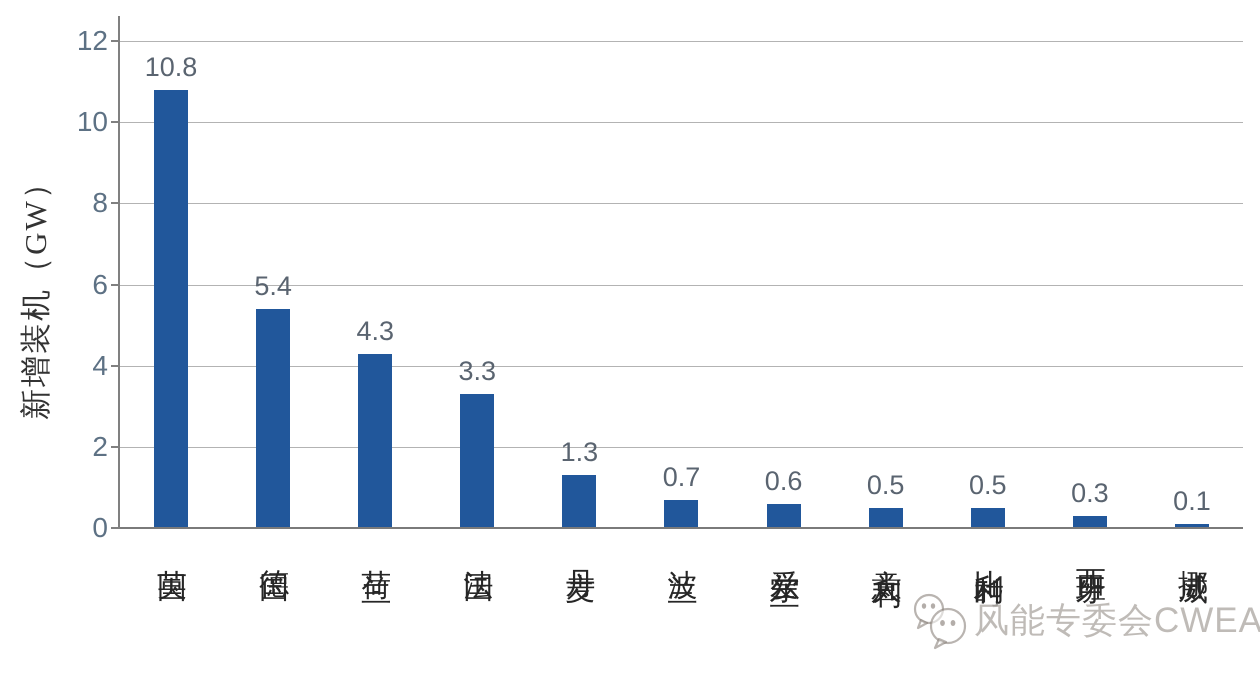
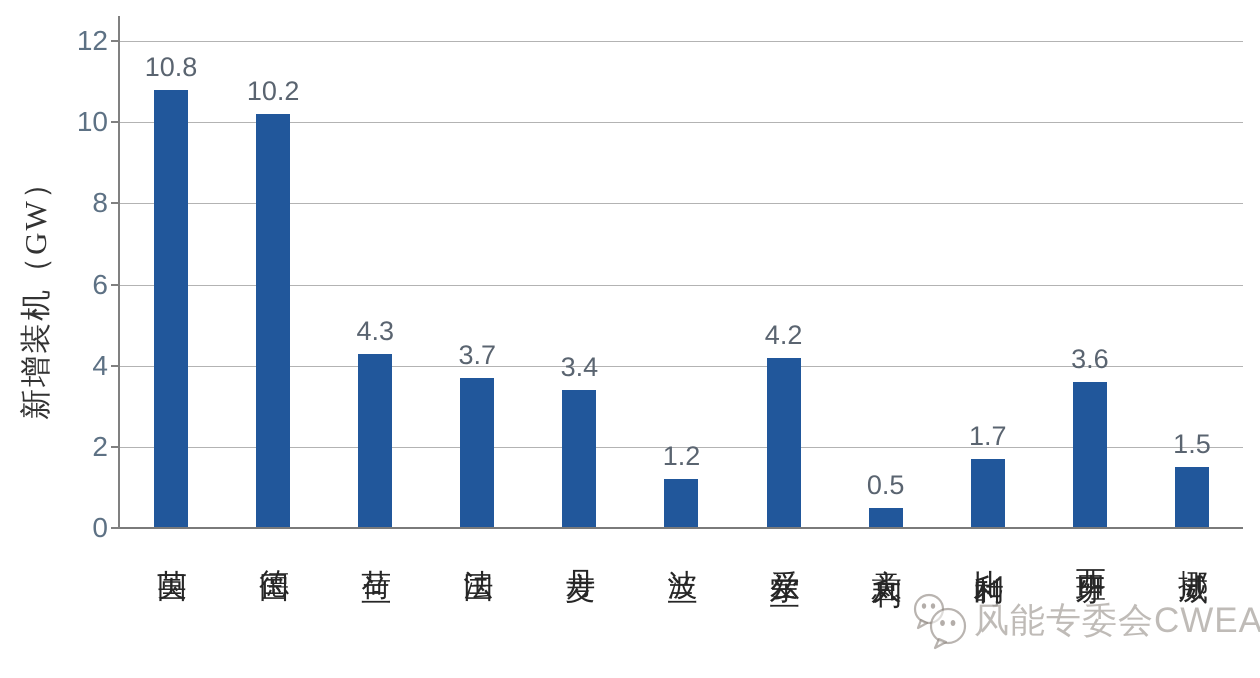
德国: 5.4 -> 10.2
法国: 3.3 -> 3.7
丹麦: 1.3 -> 3.4
波兰: 0.7 -> 1.2
爱尔兰: 0.6 -> 4.2
比利时: 0.5 -> 1.7
西班牙: 0.3 -> 3.6
挪威: 0.1 -> 1.5
